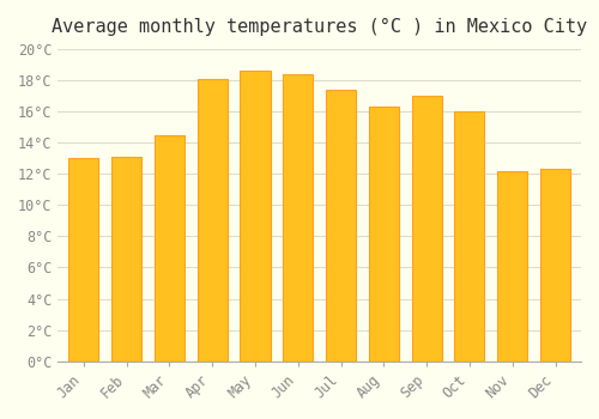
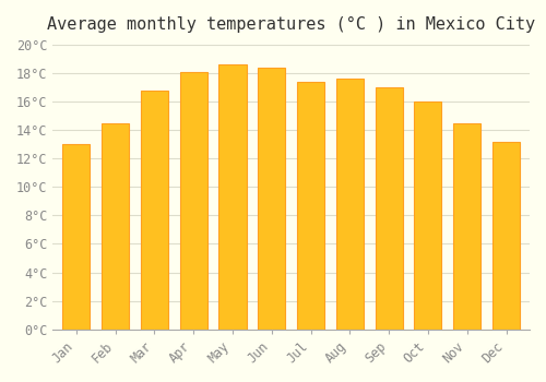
Feb: 13.1°C -> 14.5°C
Mar: 14.5°C -> 16.8°C
Aug: 16.3°C -> 17.6°C
Nov: 12.2°C -> 14.5°C
Dec: 12.3°C -> 13.2°C
